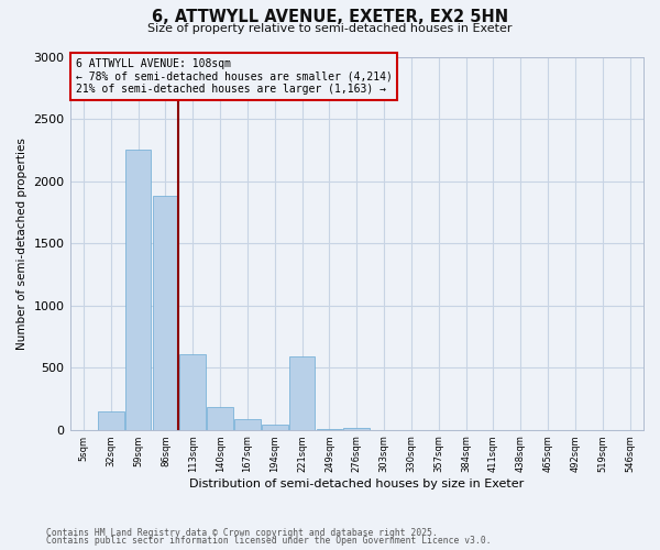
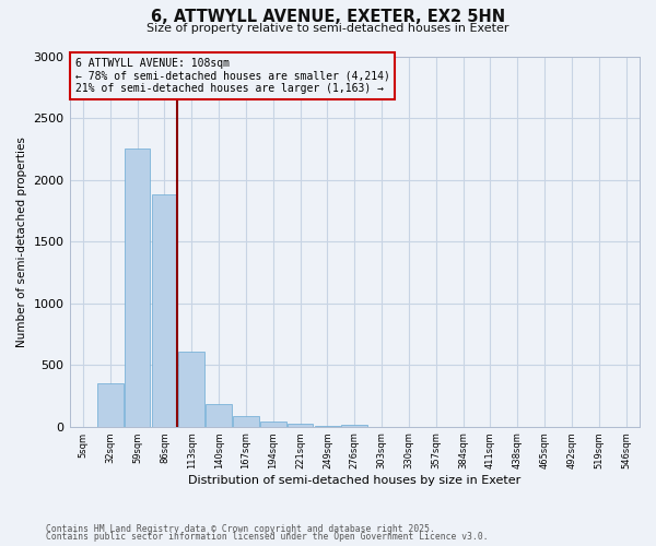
32sqm: 150 -> 350
221sqm: 590 -> 20
